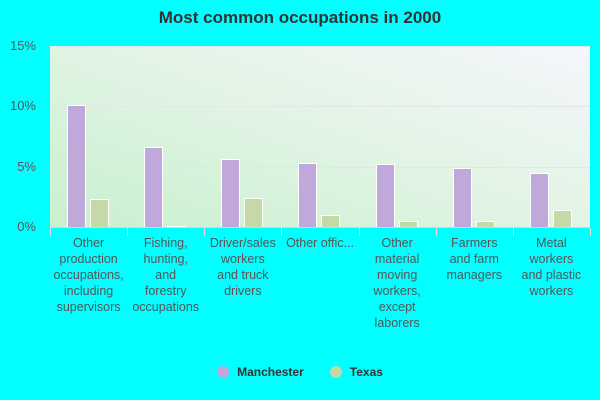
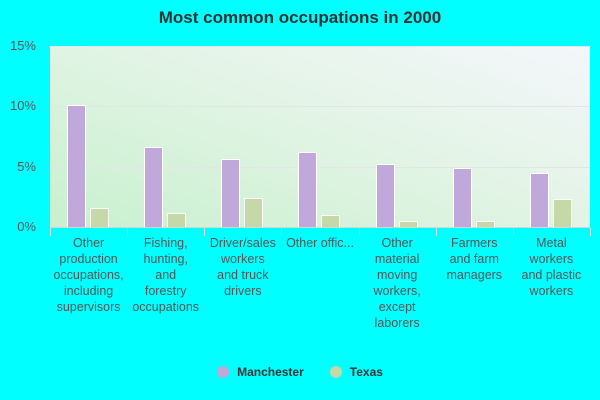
Texas/Other production occupations, including supervisors: 2.3% -> 1.6%
Texas/Fishing, hunting, and forestry occupations: 0.1% -> 1.2%
Manchester/Other offic...: 5.3% -> 6.2%
Texas/Metal workers and plastic workers: 1.4% -> 2.3%
